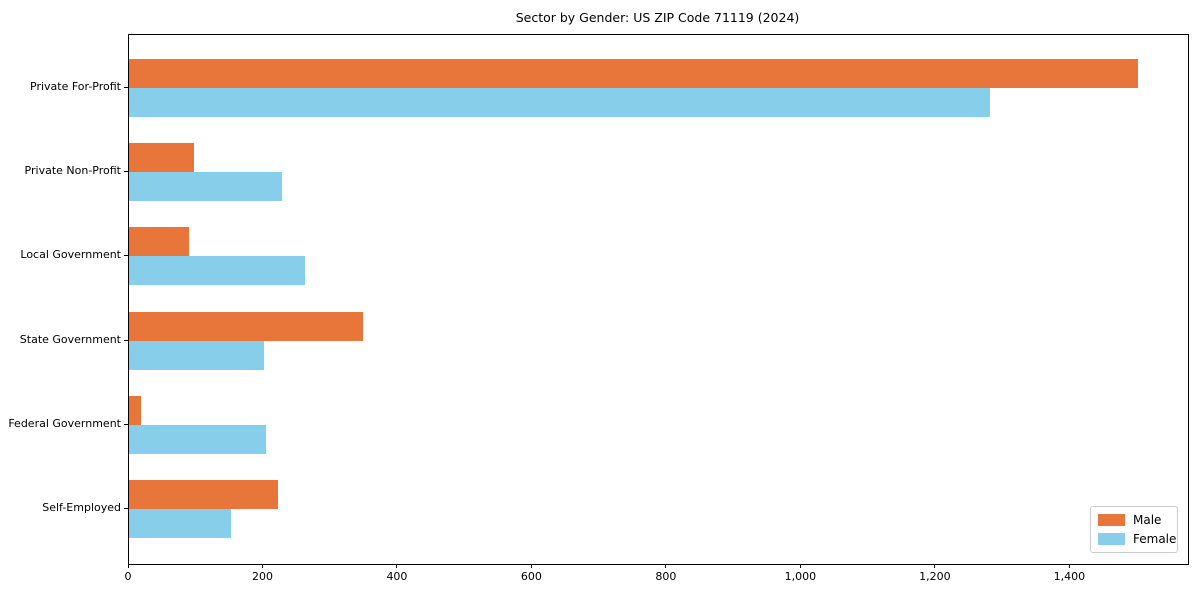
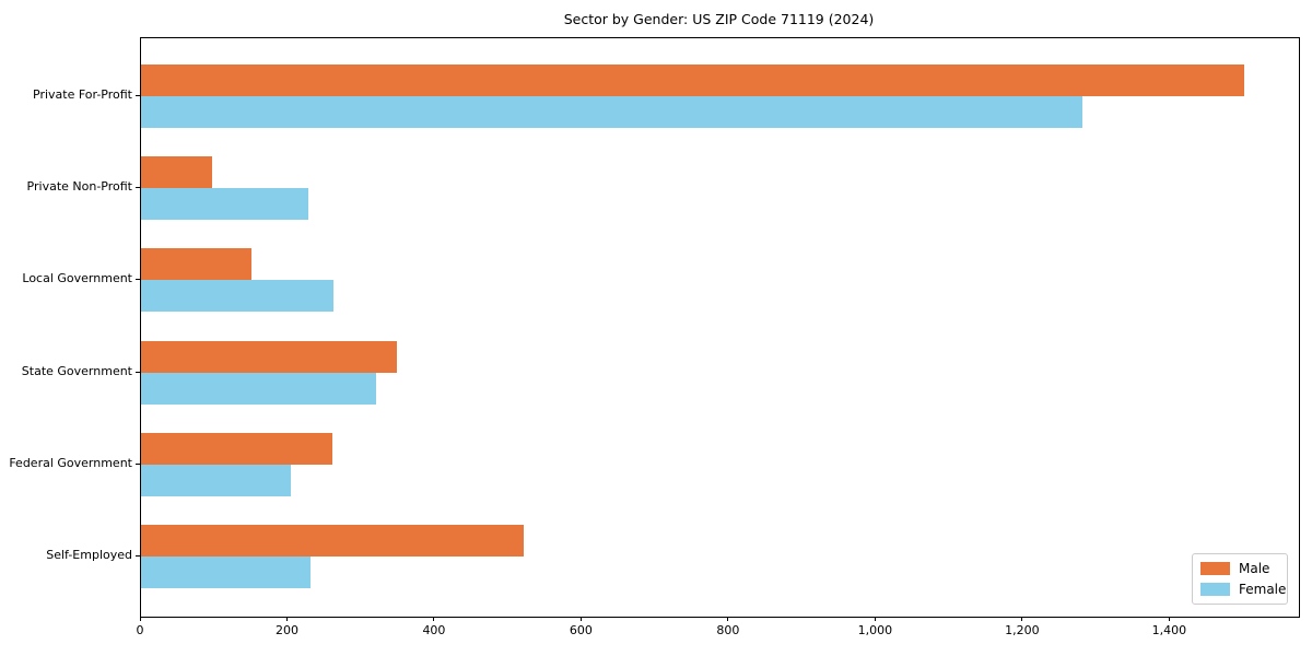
Male/Local Government: 90 -> 150
Female/State Government: 200 -> 320
Male/Federal Government: 20 -> 260
Male/Self-Employed: 220 -> 520
Female/Self-Employed: 150 -> 230
